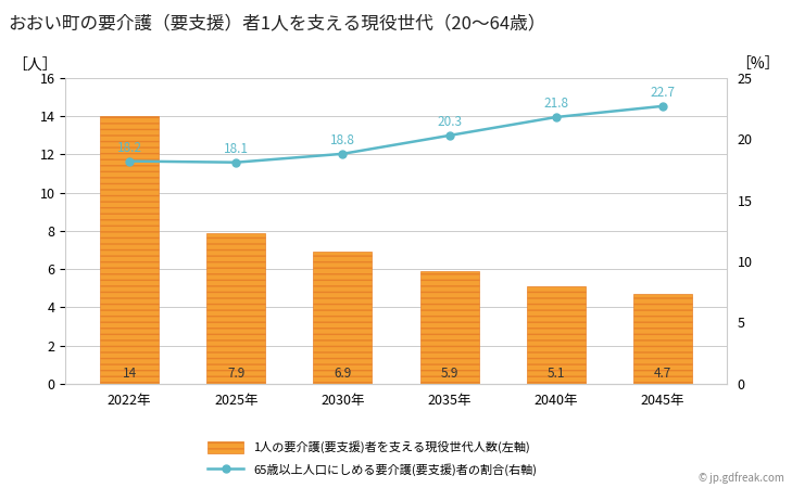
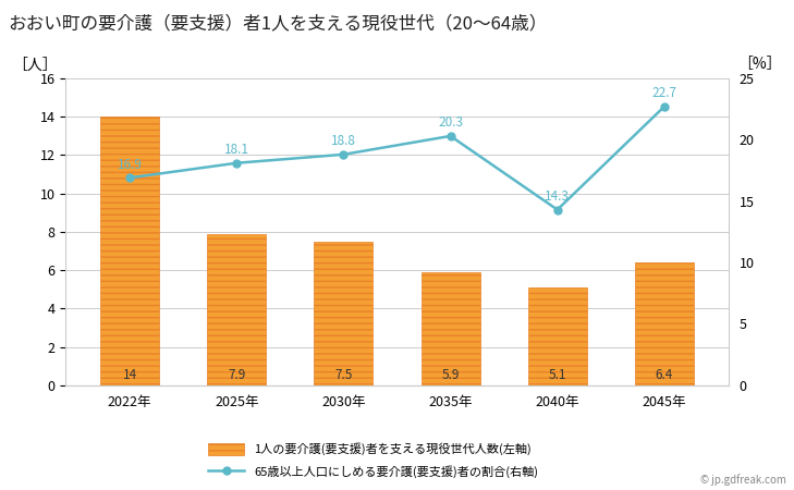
65歳以上人口にしめる要介護(要支援)者の割合(右軸)/2022年: 18.2 -> 16.9
1人の要介護(要支援)者を支える現役世代人数(左軸)/2030年: 6.9 -> 7.5
65歳以上人口にしめる要介護(要支援)者の割合(右軸)/2040年: 21.8 -> 14.3
1人の要介護(要支援)者を支える現役世代人数(左軸)/2045年: 4.7 -> 6.4
